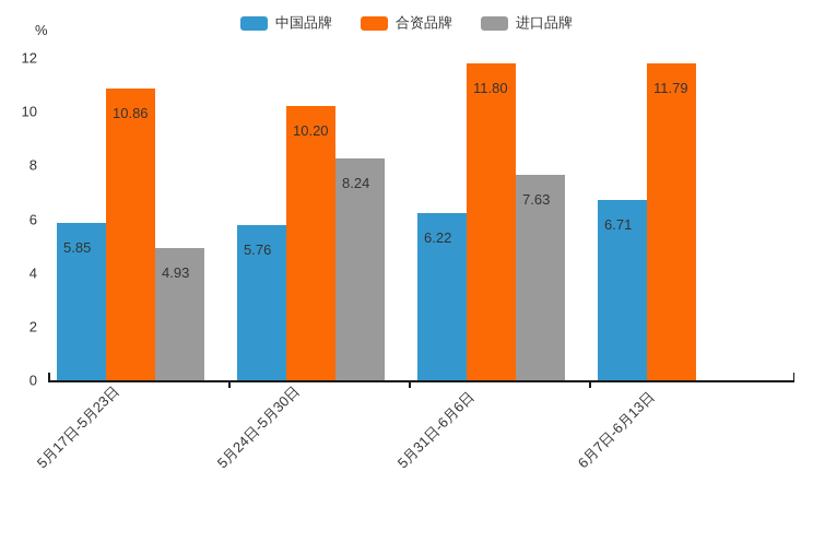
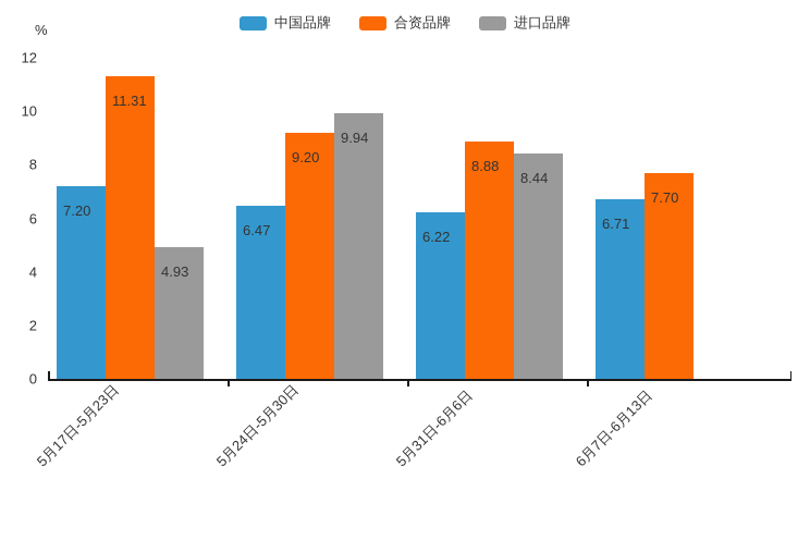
中国品牌/5月17日-5月23日: 5.85 -> 7.20
合资品牌/5月17日-5月23日: 10.86 -> 11.31
中国品牌/5月24日-5月30日: 5.76 -> 6.47
合资品牌/5月24日-5月30日: 10.20 -> 9.20
进口品牌/5月24日-5月30日: 8.24 -> 9.94
合资品牌/5月31日-6月6日: 11.80 -> 8.88
进口品牌/5月31日-6月6日: 7.63 -> 8.44
合资品牌/6月7日-6月13日: 11.79 -> 7.70
